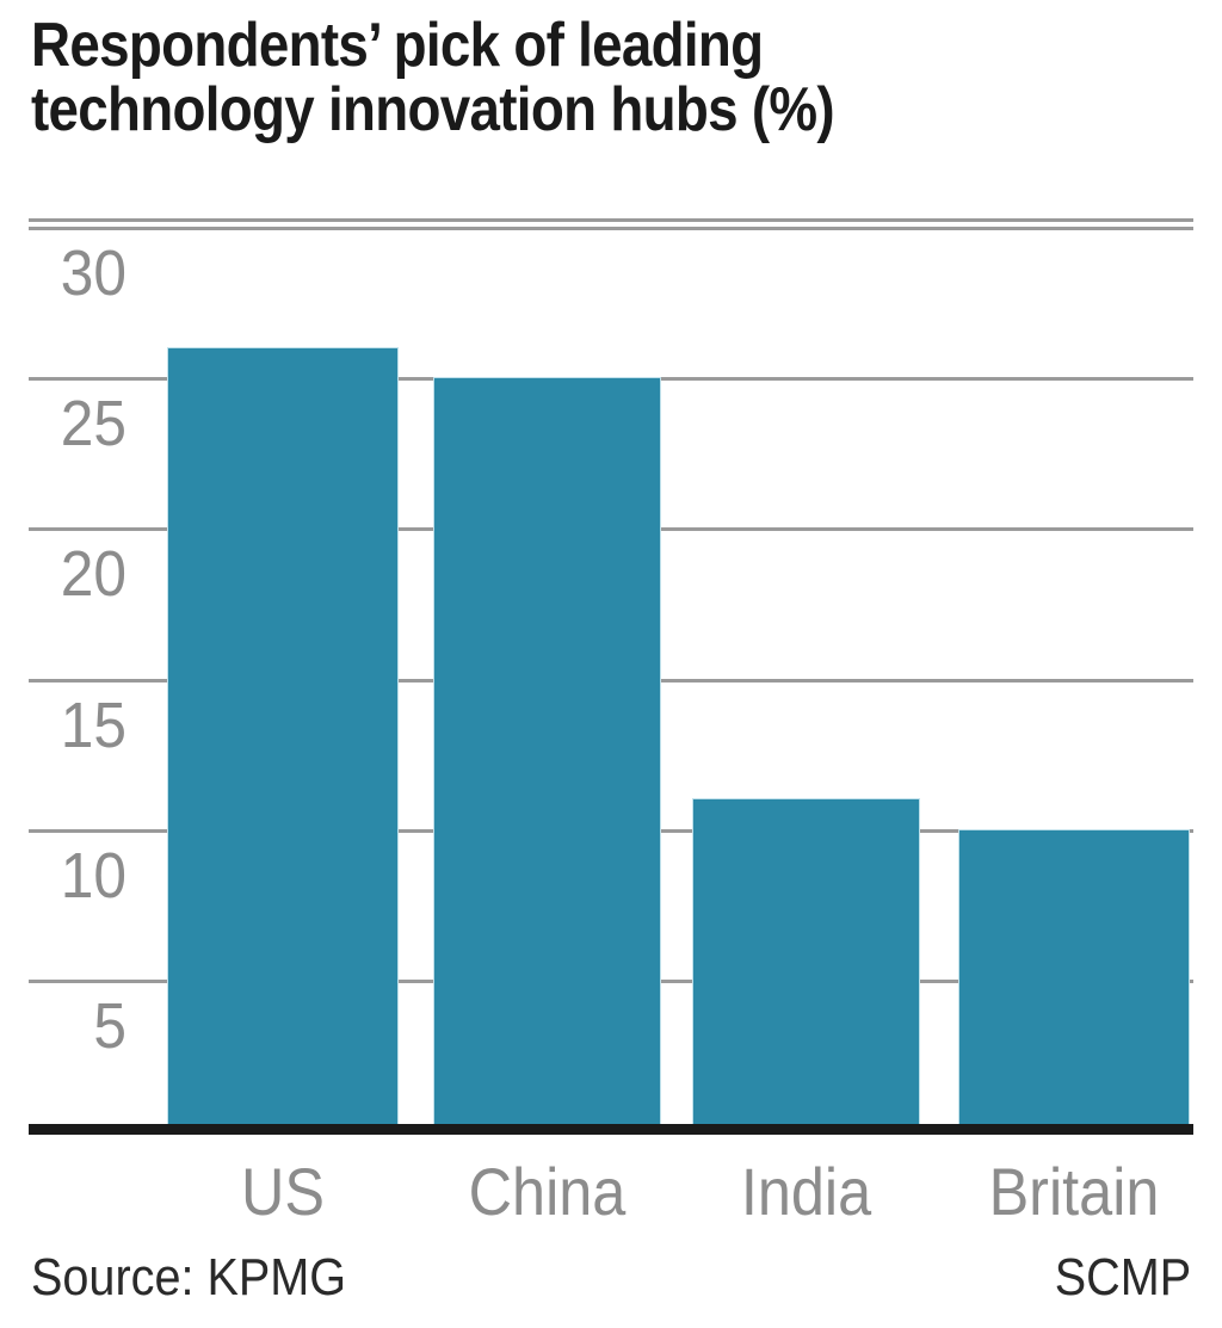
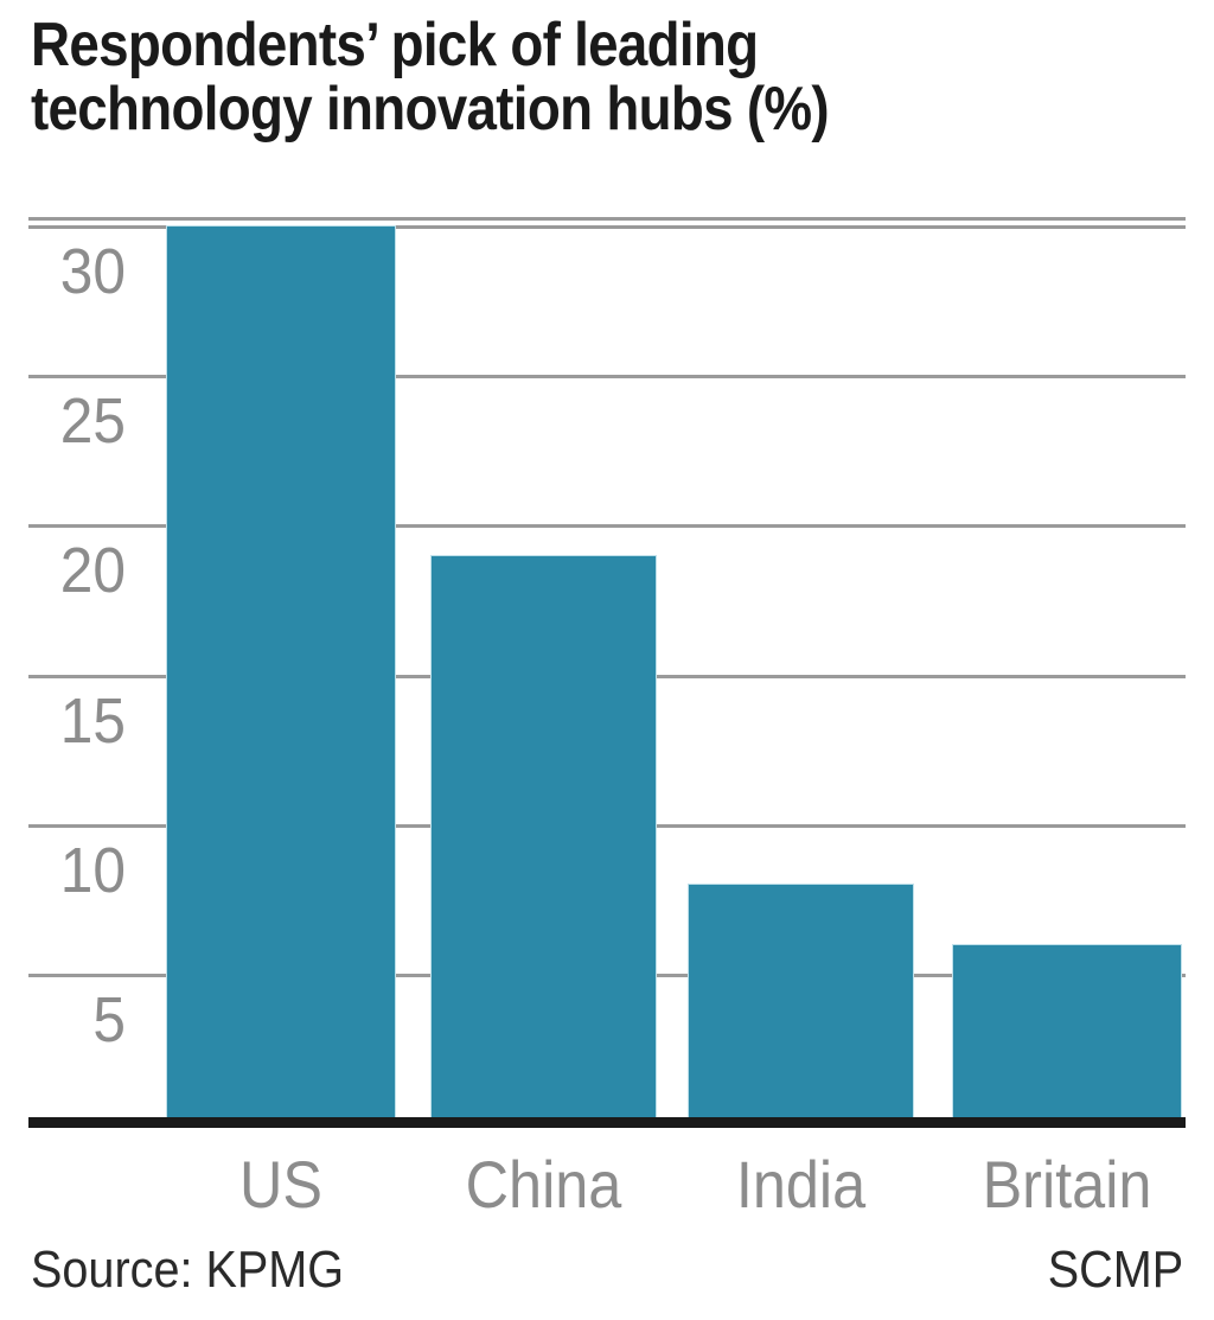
US: 26 -> 30
China: 25 -> 19
India: 11 -> 8
Britain: 10 -> 6
